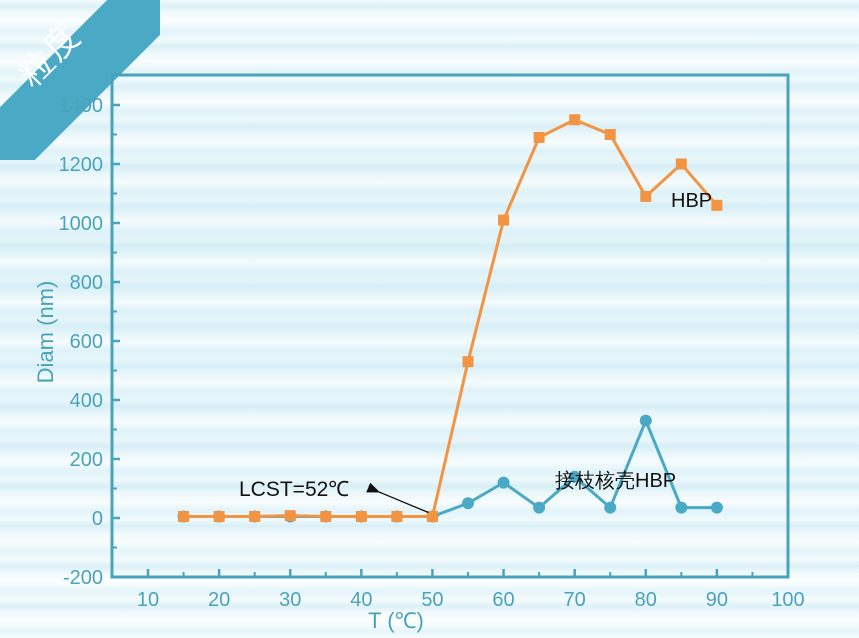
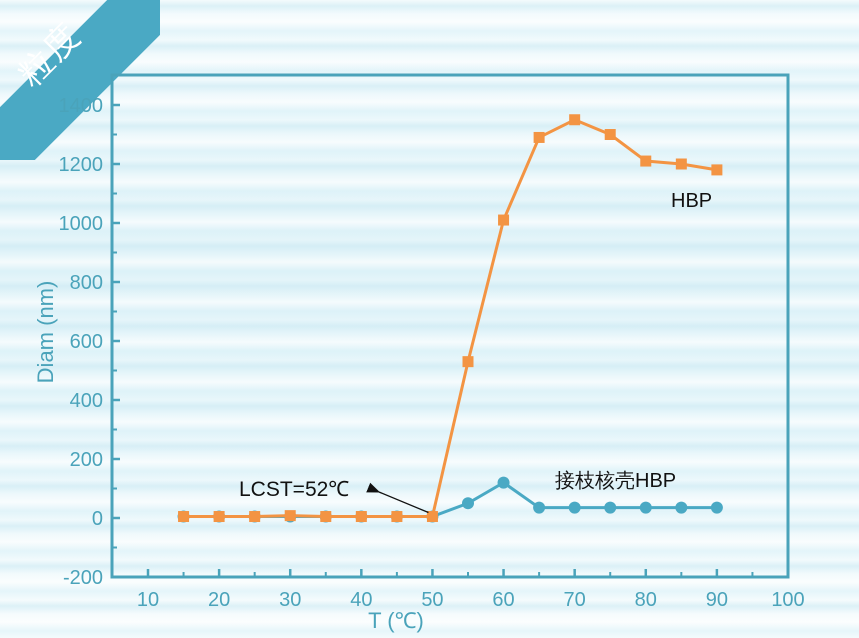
接枝核壳HBP/70: 140 -> 40
HBP/80: 1090 -> 1210
接枝核壳HBP/80: 330 -> 40
HBP/90: 1060 -> 1180
